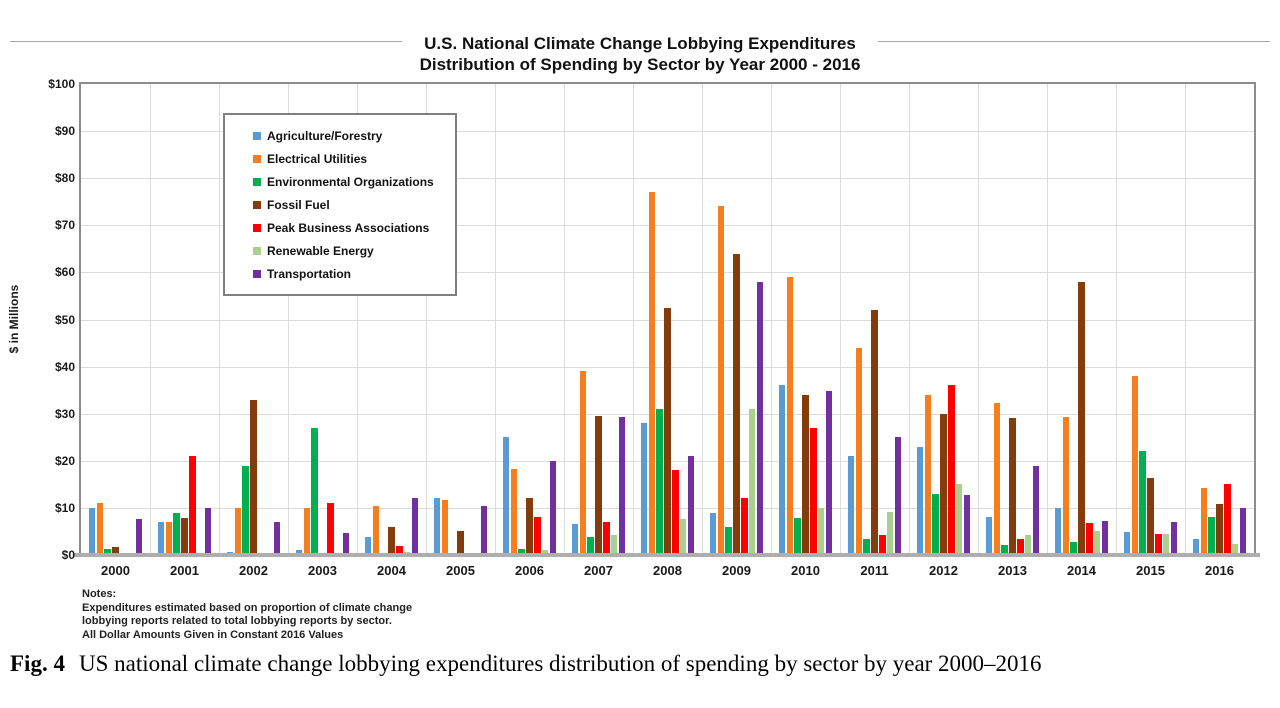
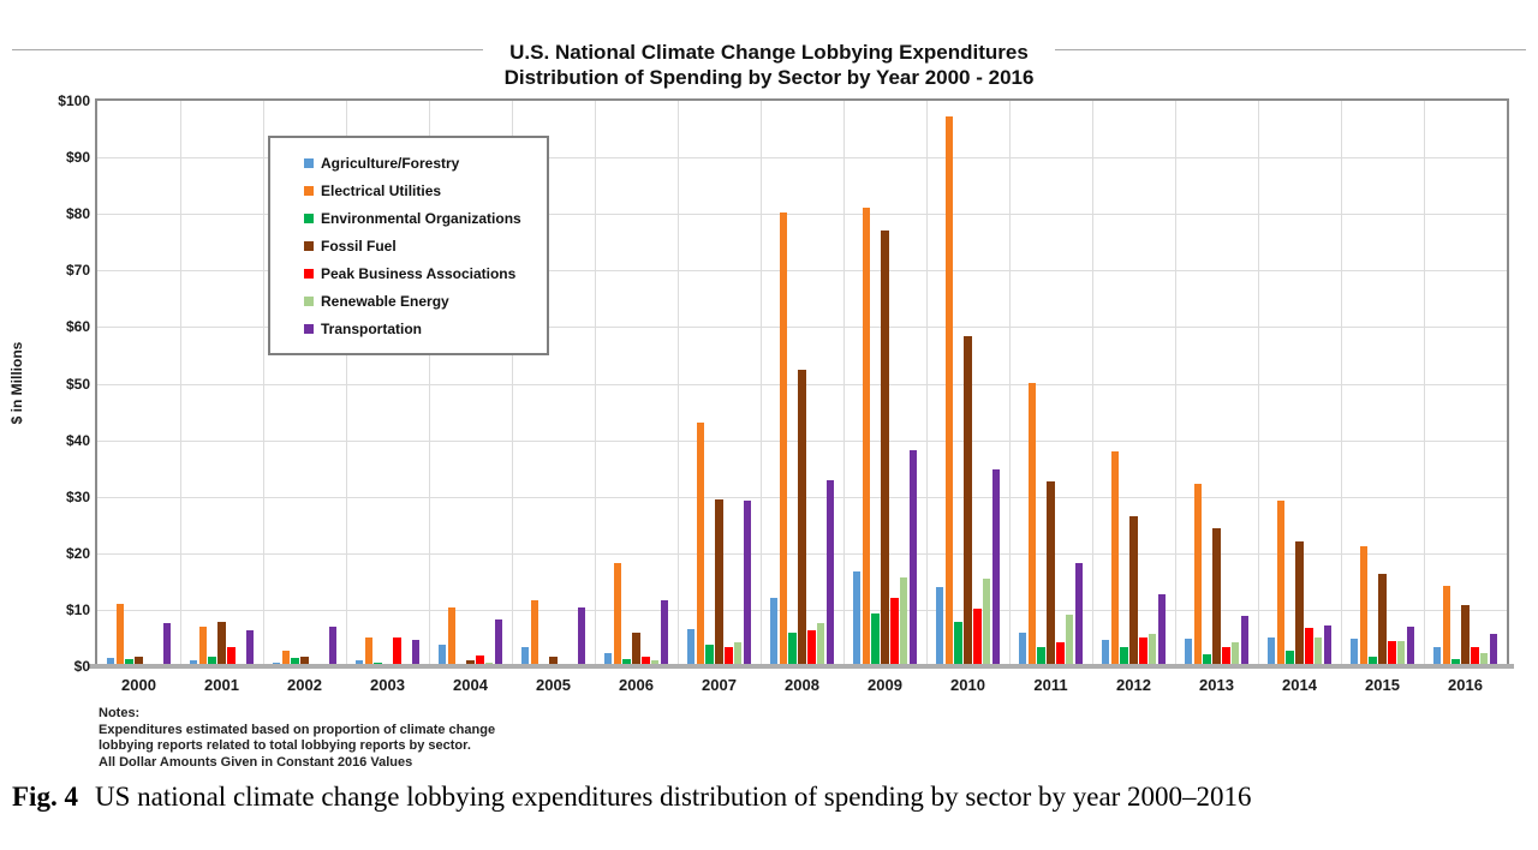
Agriculture/Forestry/2000: $10 -> $2
Agriculture/Forestry/2001: $7 -> $1
Environmental Organizations/2001: $9 -> $2
Peak Business Associations/2001: $21 -> $3
Transportation/2001: $10 -> $6
Electrical Utilities/2002: $10 -> $3
Environmental Organizations/2002: $19 -> $1
Fossil Fuel/2002: $33 -> $2
Electrical Utilities/2003: $10 -> $5
Environmental Organizations/2003: $27 -> $1
Peak Business Associations/2003: $11 -> $5
Fossil Fuel/2004: $6 -> $1
Transportation/2004: $12 -> $8
Agriculture/Forestry/2005: $12 -> $3
Fossil Fuel/2005: $5 -> $2
Agriculture/Forestry/2006: $25 -> $2
Fossil Fuel/2006: $12 -> $6
Peak Business Associations/2006: $8 -> $2
Transportation/2006: $20 -> $12
Electrical Utilities/2007: $39 -> $43
Peak Business Associations/2007: $7 -> $3
Agriculture/Forestry/2008: $28 -> $12
Electrical Utilities/2008: $77 -> $80
Environmental Organizations/2008: $31 -> $6
Peak Business Associations/2008: $18 -> $6
Transportation/2008: $21 -> $33
Agriculture/Forestry/2009: $9 -> $17
Electrical Utilities/2009: $74 -> $81
Environmental Organizations/2009: $6 -> $9
Fossil Fuel/2009: $64 -> $77
Renewable Energy/2009: $31 -> $16
Transportation/2009: $58 -> $38
Agriculture/Forestry/2010: $36 -> $14
Electrical Utilities/2010: $59 -> $97
Fossil Fuel/2010: $34 -> $58
Peak Business Associations/2010: $27 -> $10
Renewable Energy/2010: $10 -> $15
Agriculture/Forestry/2011: $21 -> $6
Electrical Utilities/2011: $44 -> $50
Fossil Fuel/2011: $52 -> $33
Transportation/2011: $25 -> $18
Agriculture/Forestry/2012: $23 -> $5
Electrical Utilities/2012: $34 -> $38
Environmental Organizations/2012: $13 -> $3
Fossil Fuel/2012: $30 -> $26
Peak Business Associations/2012: $36 -> $5
Renewable Energy/2012: $15 -> $6
Agriculture/Forestry/2013: $8 -> $5
Fossil Fuel/2013: $29 -> $24
Transportation/2013: $19 -> $9
Agriculture/Forestry/2014: $10 -> $5
Fossil Fuel/2014: $58 -> $22
Electrical Utilities/2015: $38 -> $21
Environmental Organizations/2015: $22 -> $2
Environmental Organizations/2016: $8 -> $1
Peak Business Associations/2016: $15 -> $3
Transportation/2016: $10 -> $6
